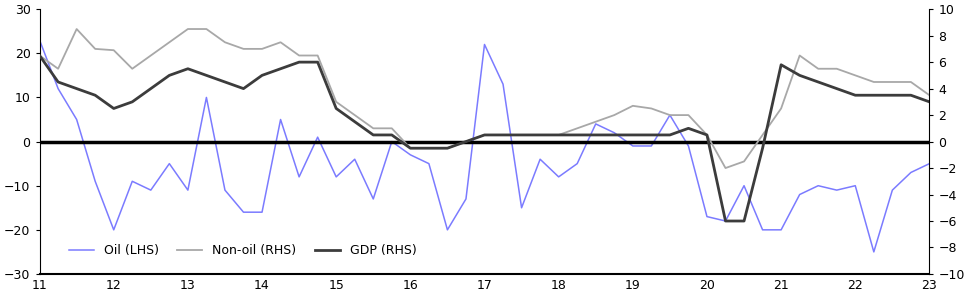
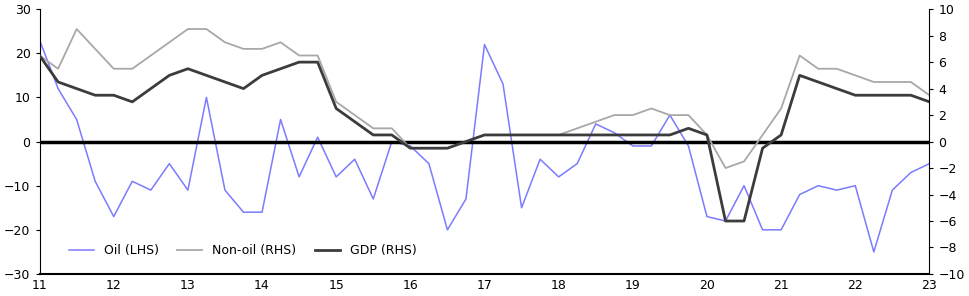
Oil (LHS)/12: -20 -> -17
Non-oil (RHS)/12: 6.9 -> 5.5
GDP (RHS)/12: 2.5 -> 3.5
Oil (LHS)/16: -3 -> -1
Non-oil (RHS)/19: 2.7 -> 2.0
GDP (RHS)/21: 5.8 -> 0.5
